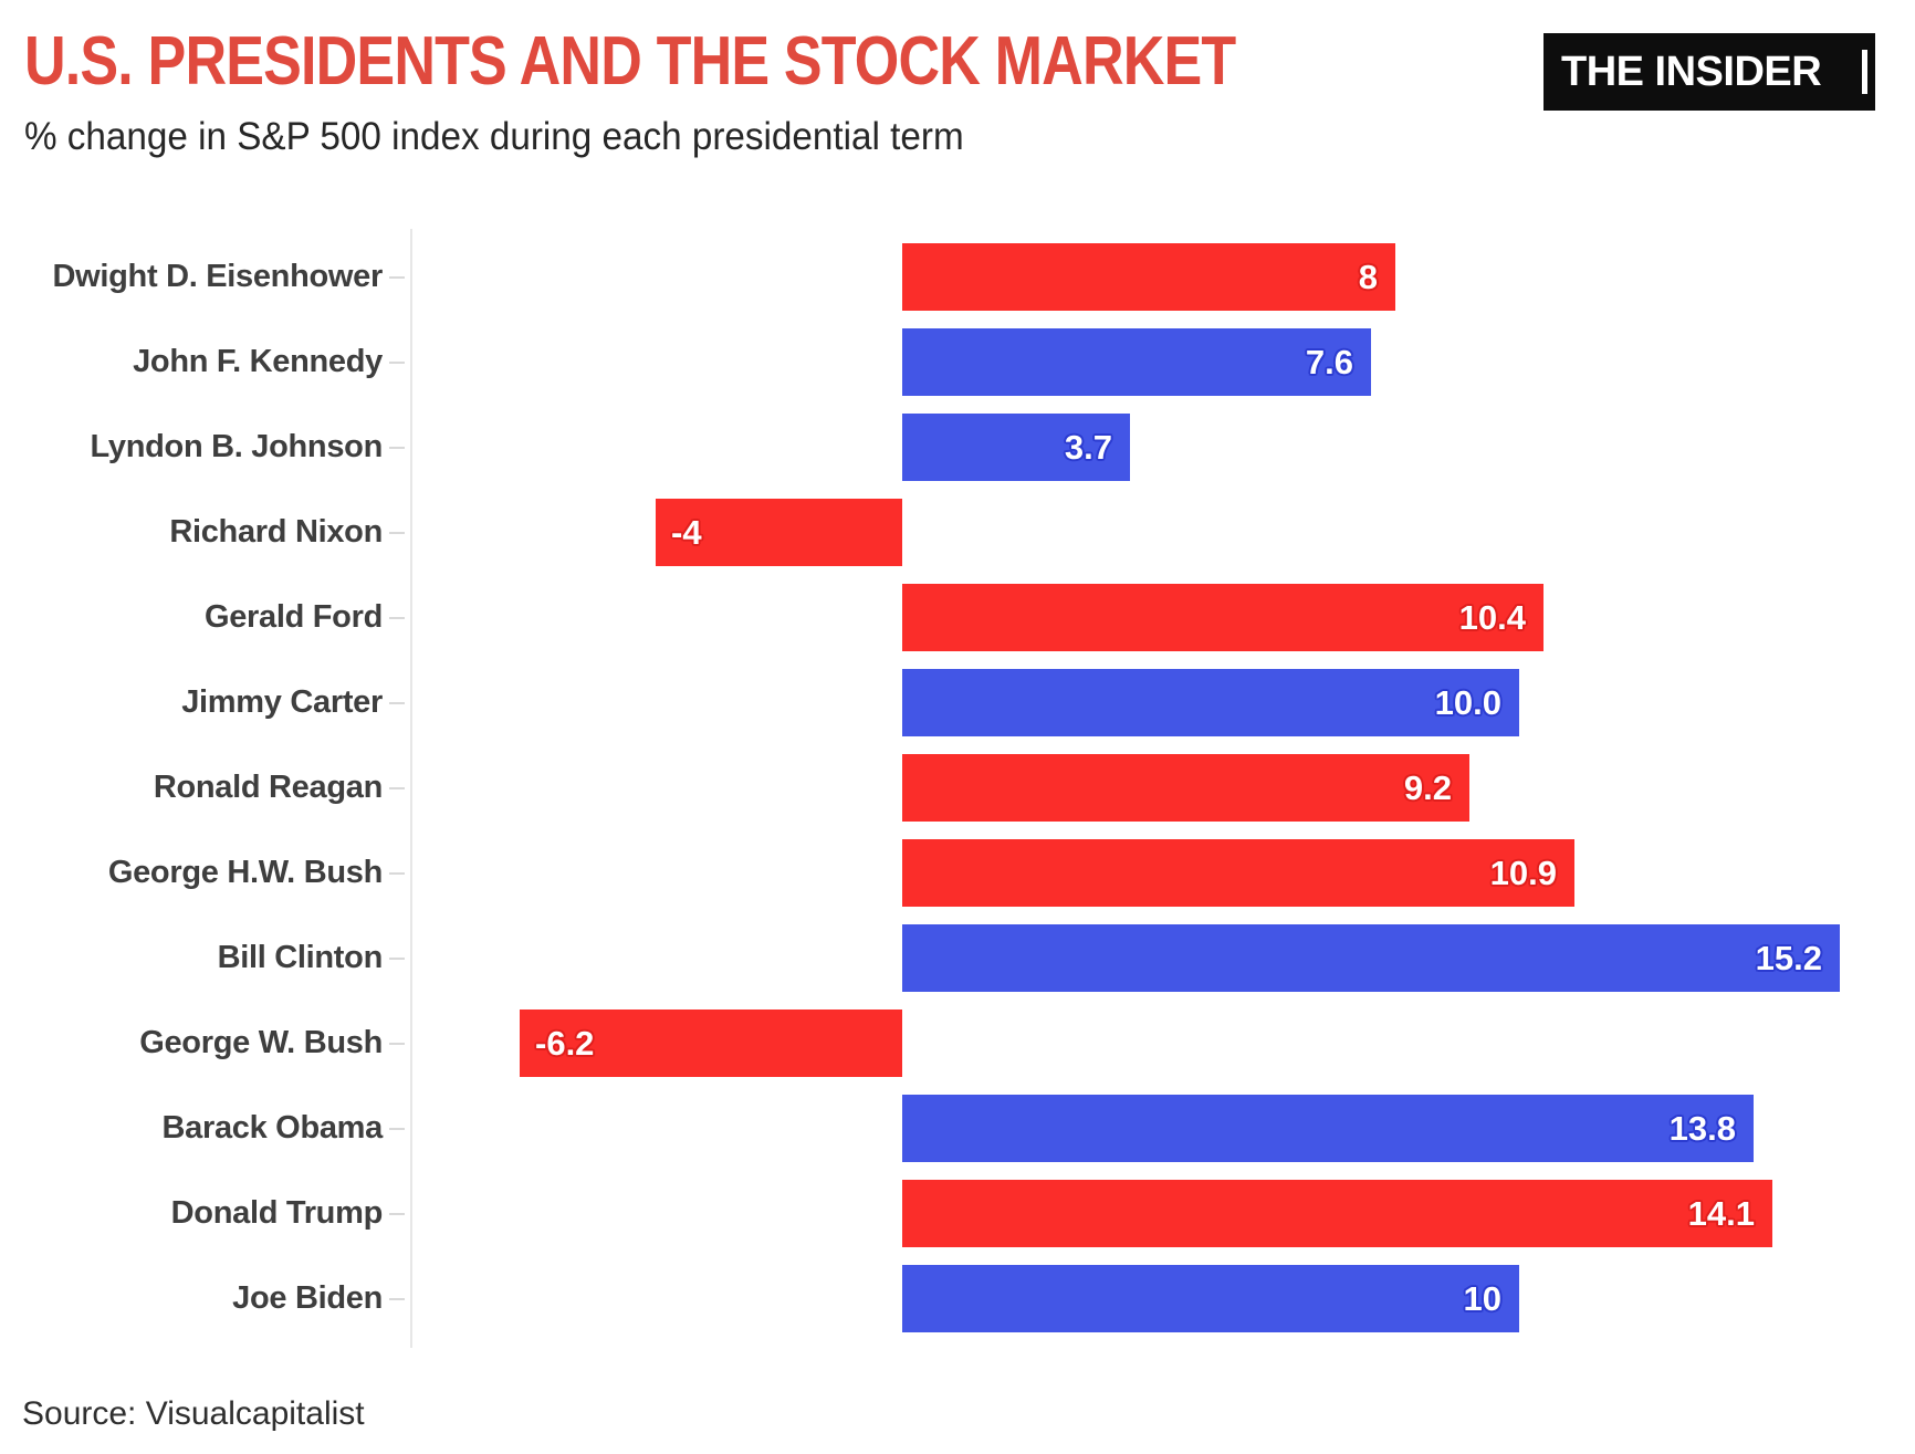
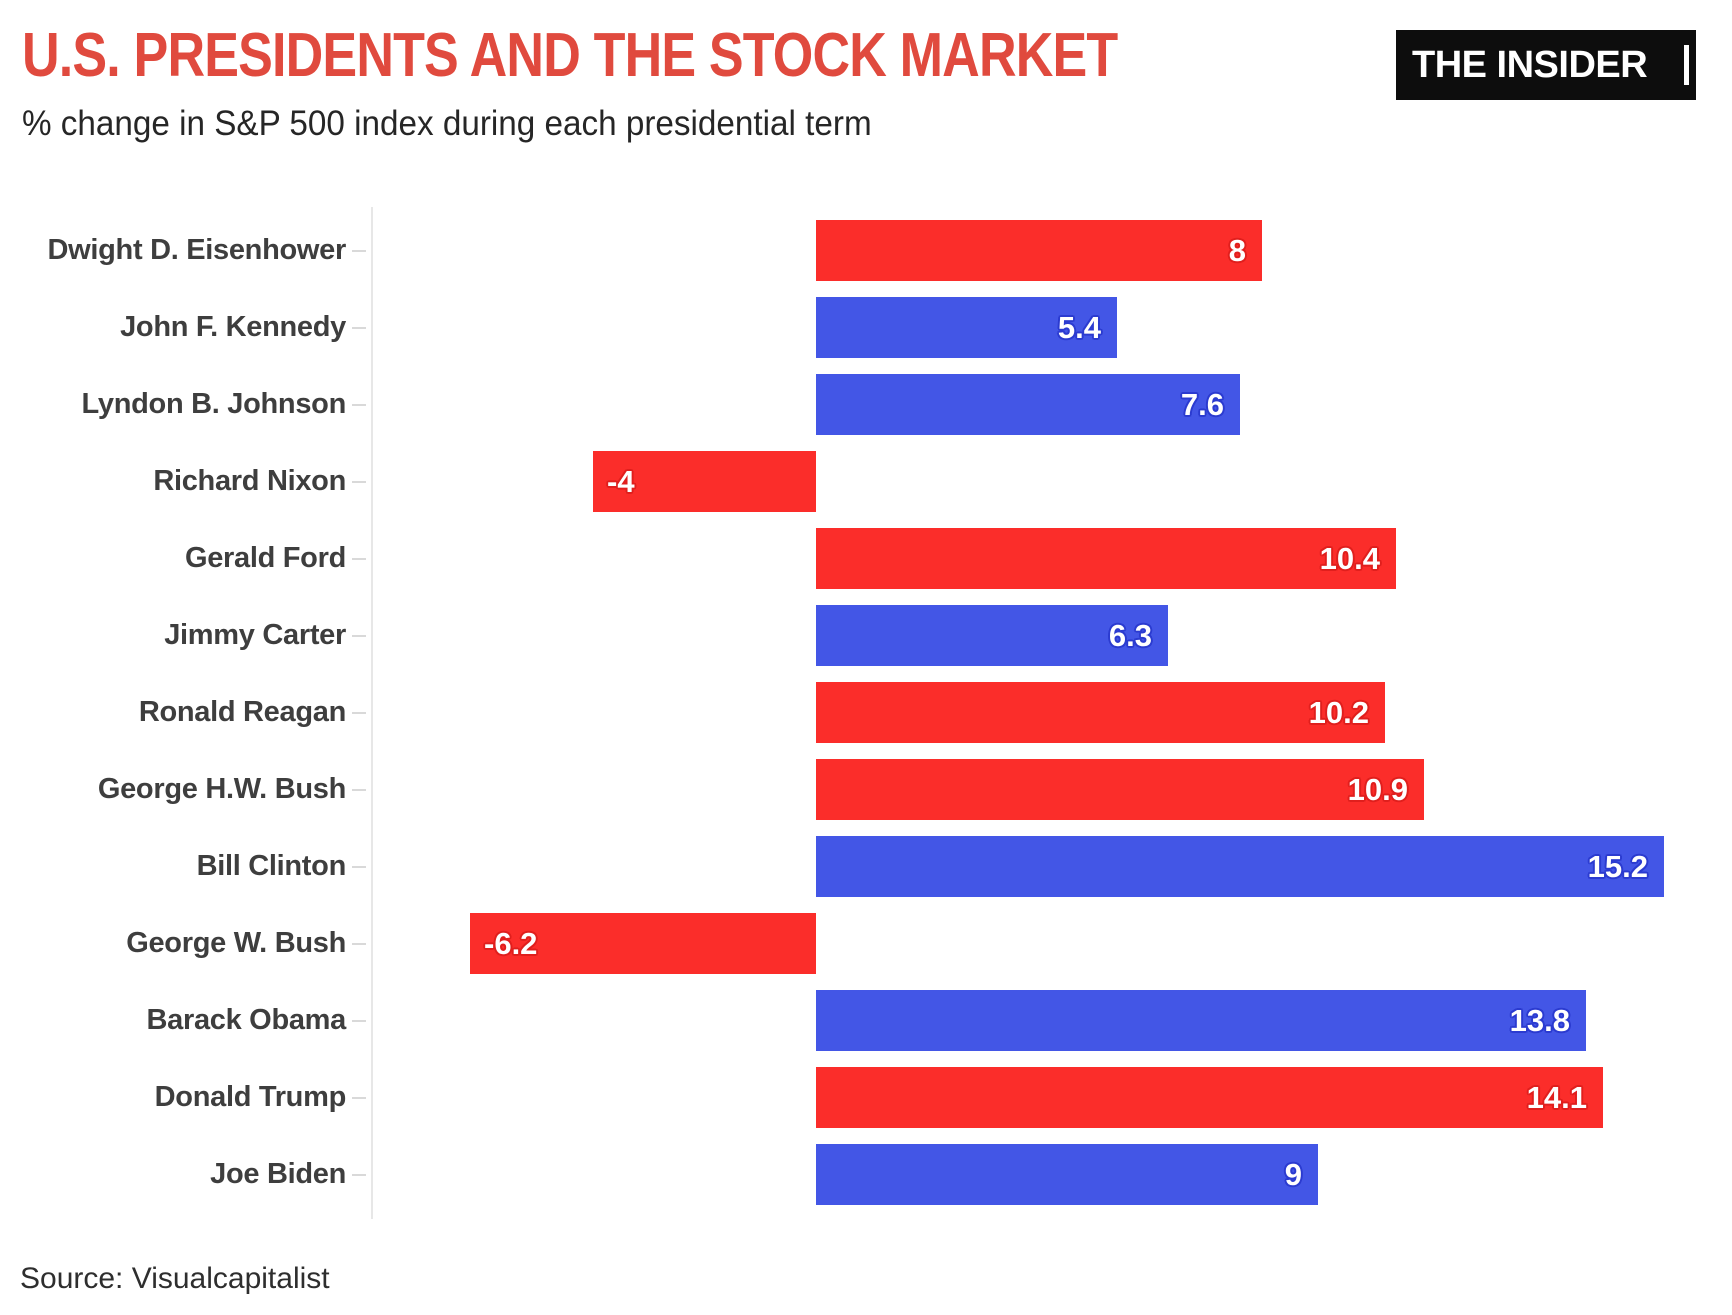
John F. Kennedy: 7.6 -> 5.4
Lyndon B. Johnson: 3.7 -> 7.6
Jimmy Carter: 10.0 -> 6.3
Ronald Reagan: 9.2 -> 10.2
Joe Biden: 10 -> 9
